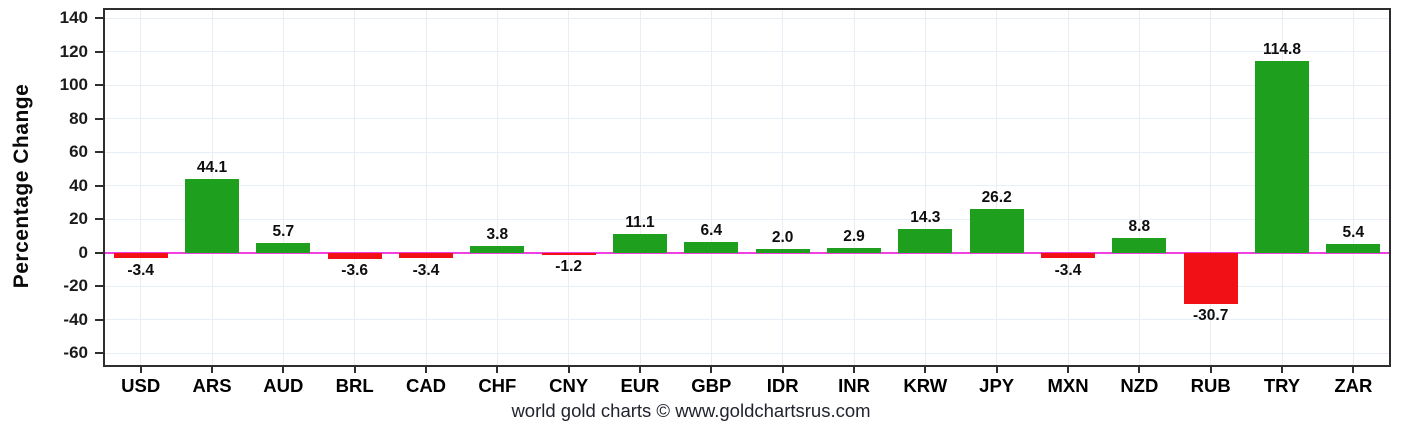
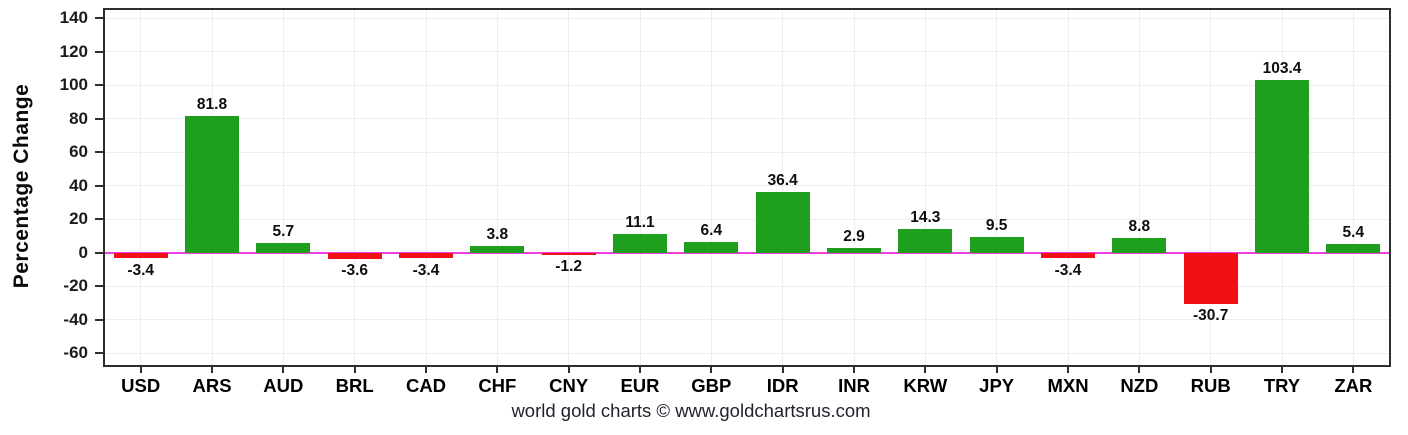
ARS: 44.1 -> 81.8
IDR: 2.0 -> 36.4
JPY: 26.2 -> 9.5
TRY: 114.8 -> 103.4
